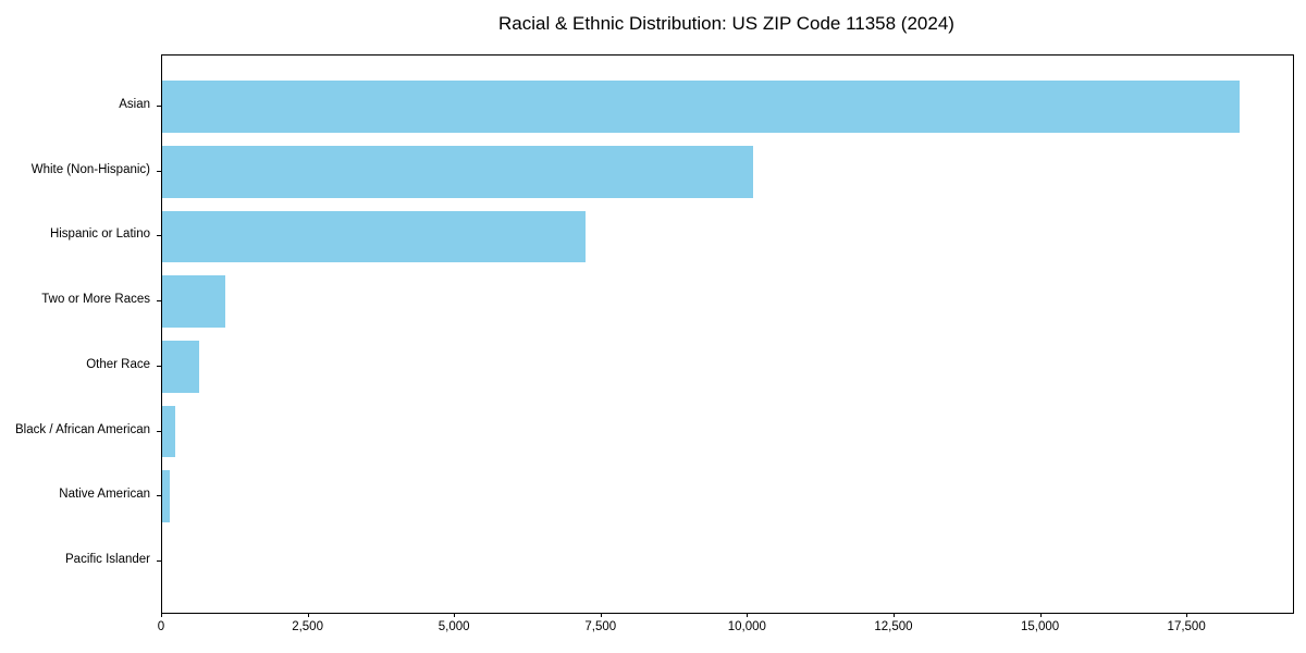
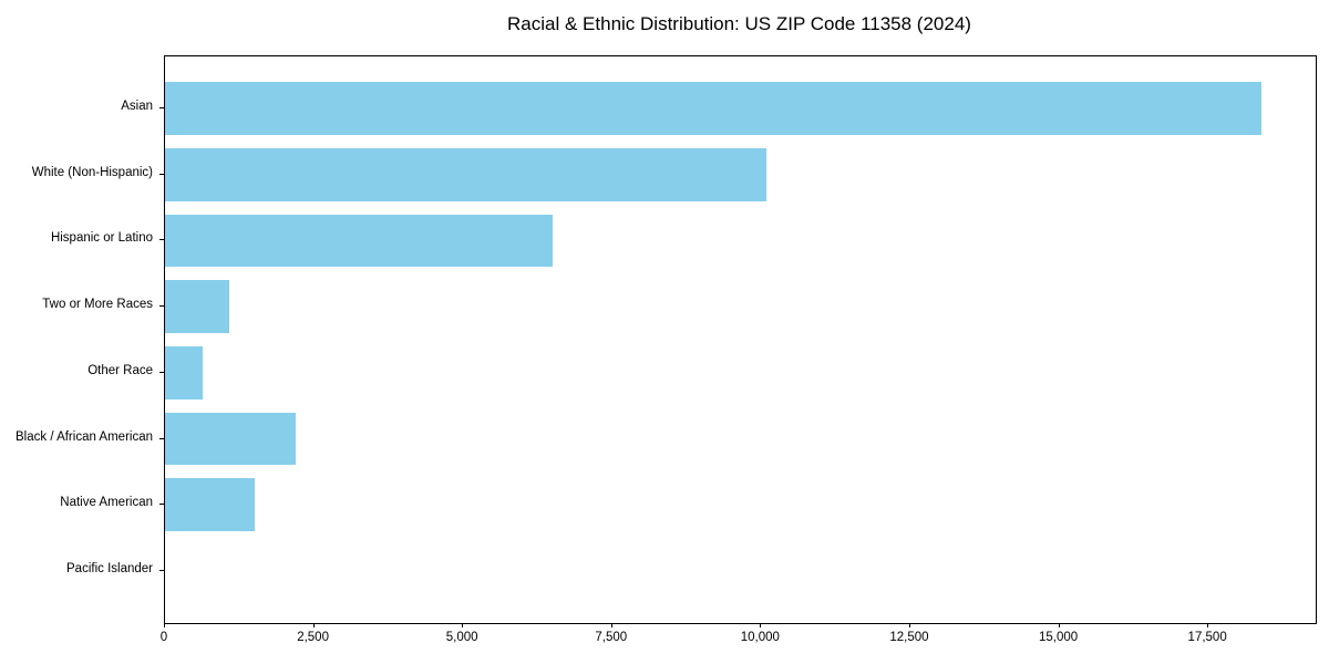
Hispanic or Latino: 7200 -> 6500
Black / African American: 200 -> 2200
Native American: 100 -> 1500
